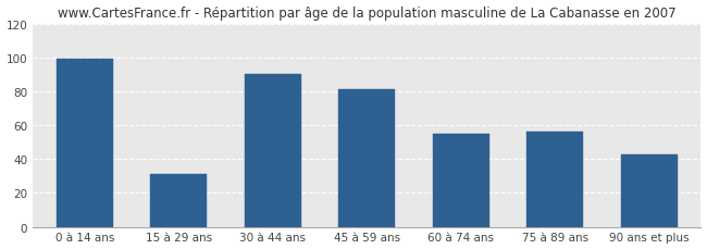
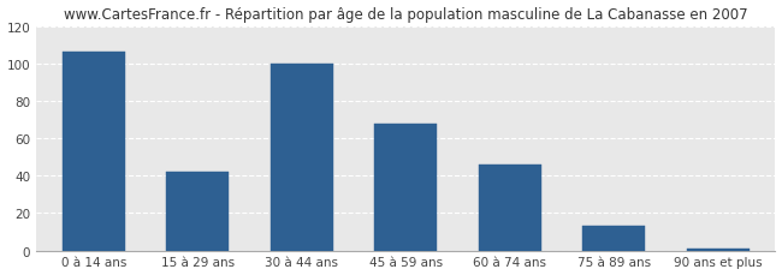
0 à 14 ans: 99 -> 106
15 à 29 ans: 31 -> 42
30 à 44 ans: 90 -> 100
45 à 59 ans: 81 -> 68
60 à 74 ans: 55 -> 46
75 à 89 ans: 56 -> 13
90 ans et plus: 43 -> 1
